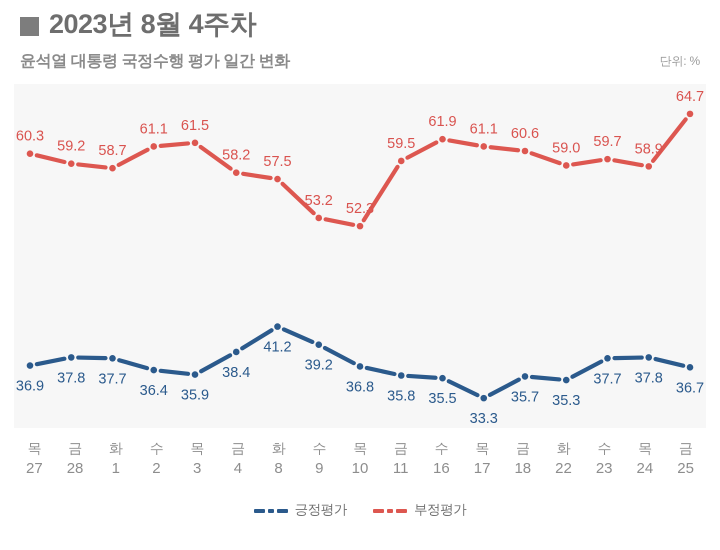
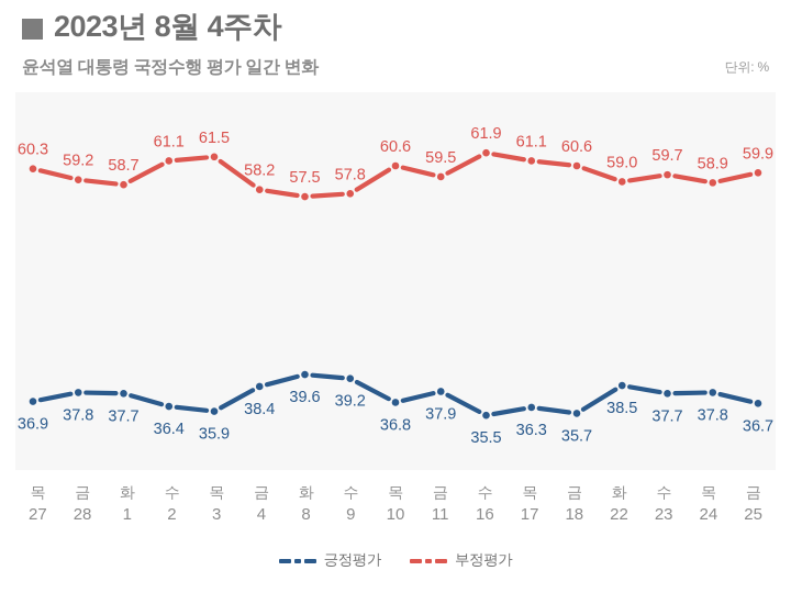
긍정평가/8: 41.2 -> 39.6
부정평가/9: 53.2 -> 57.8
부정평가/10: 52.3 -> 60.6
긍정평가/11: 35.8 -> 37.9
긍정평가/17: 33.3 -> 36.3
긍정평가/22: 35.3 -> 38.5
부정평가/25: 64.7 -> 59.9
